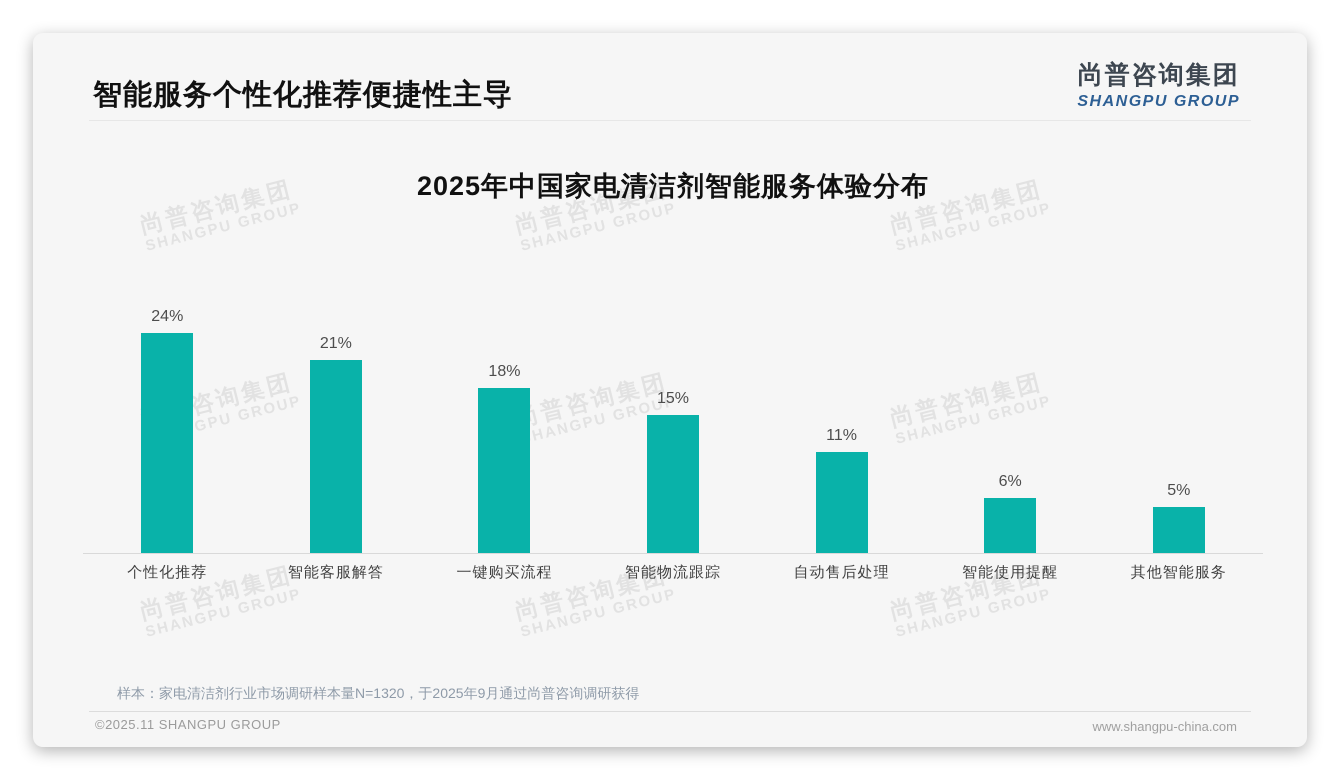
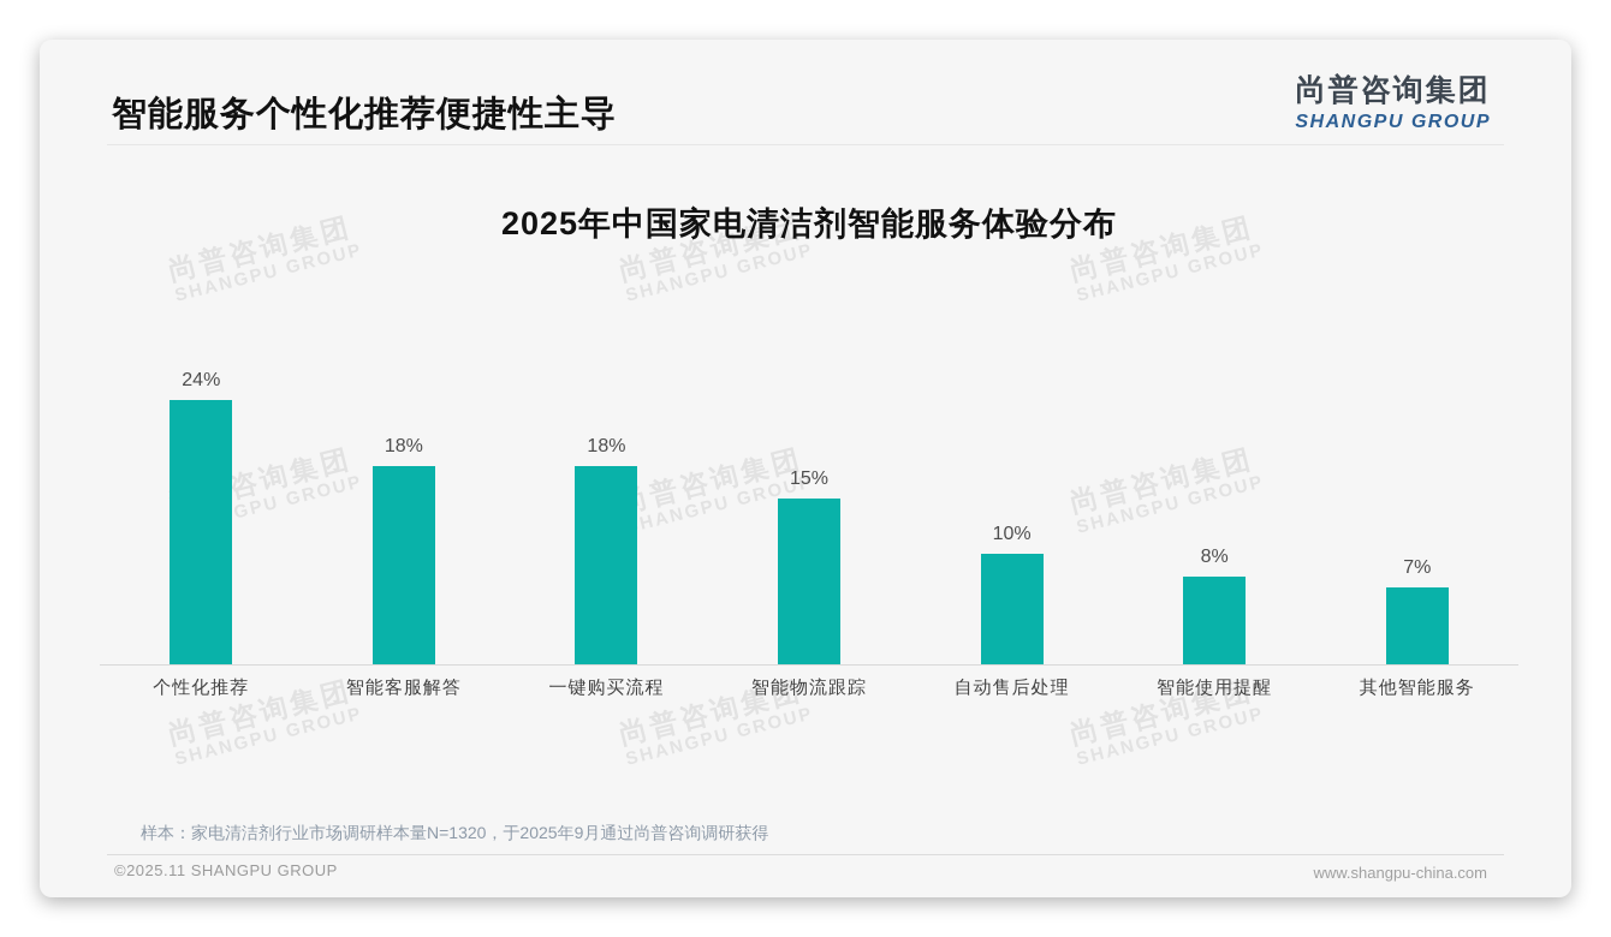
智能客服解答: 21% -> 18%
自动售后处理: 11% -> 10%
智能使用提醒: 6% -> 8%
其他智能服务: 5% -> 7%
